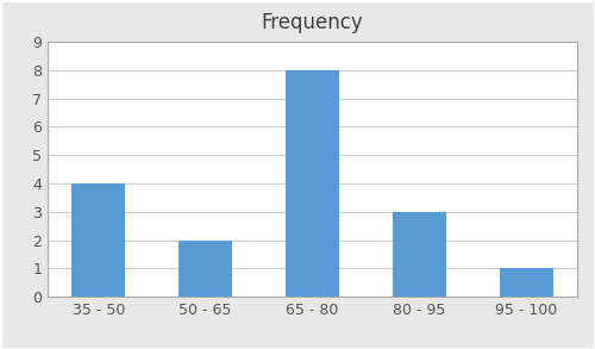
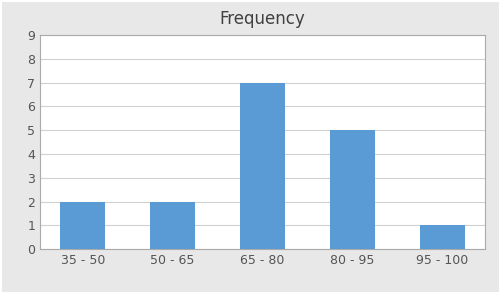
35 - 50: 4 -> 2
65 - 80: 8 -> 7
80 - 95: 3 -> 5
